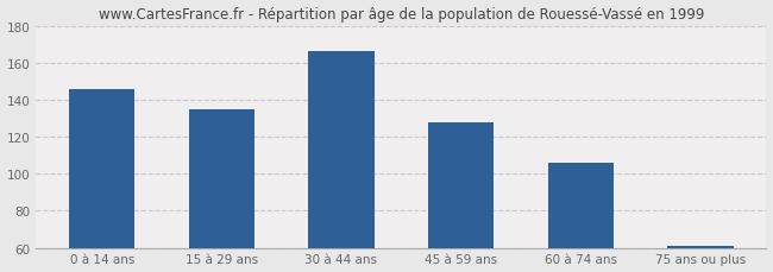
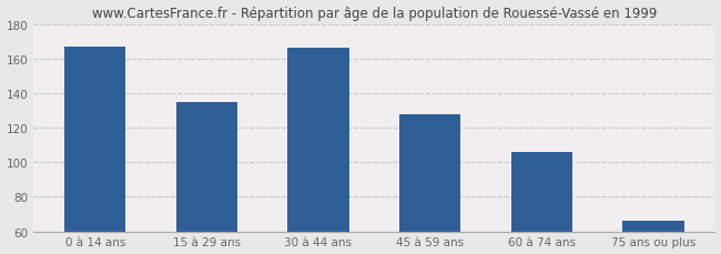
0 à 14 ans: 146 -> 167
75 ans ou plus: 61 -> 66
